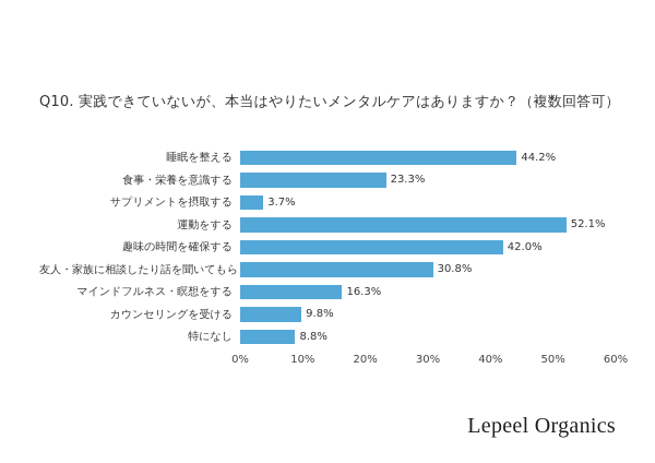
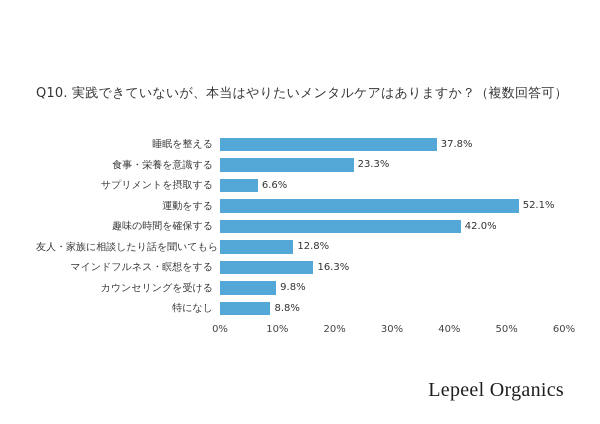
睡眠を整える: 44.2% -> 37.8%
サプリメントを摂取する: 3.7% -> 6.6%
友人・家族に相談したり話を聞いてもらう: 30.8% -> 12.8%
